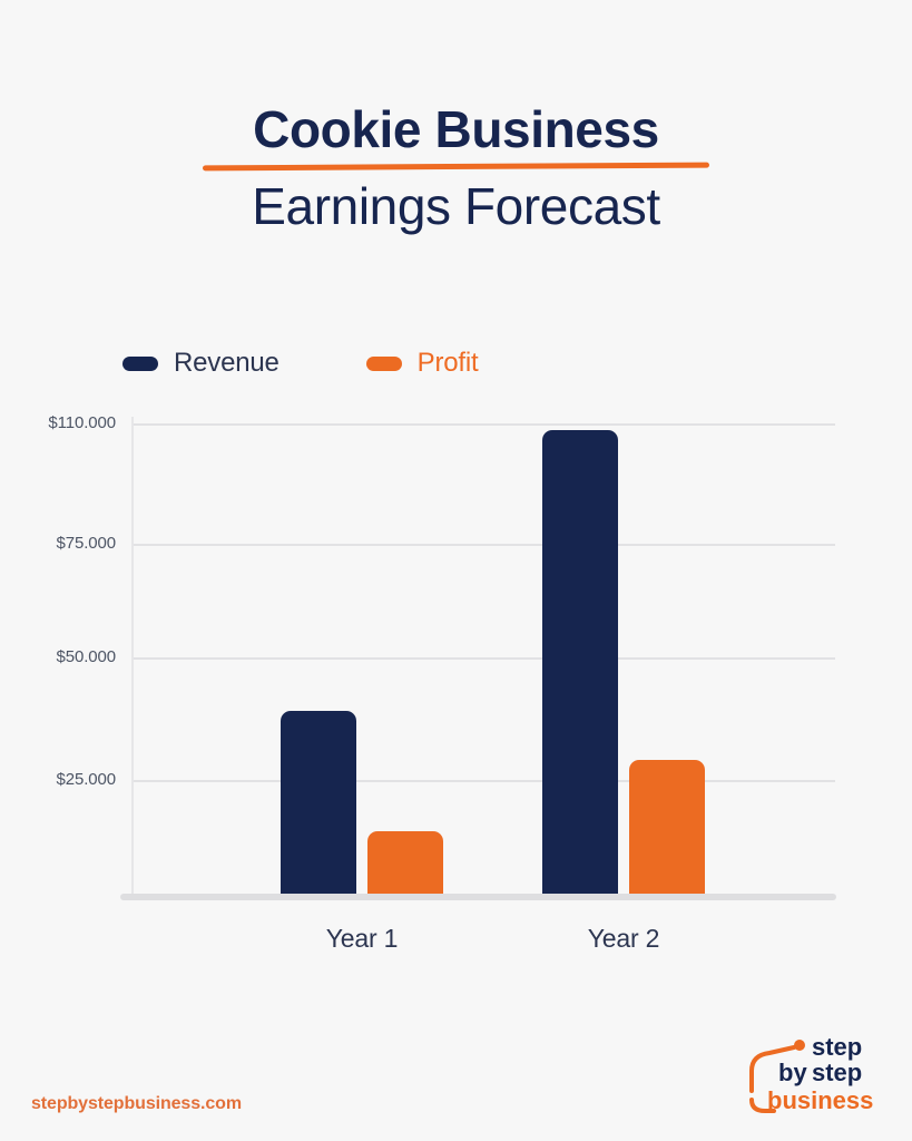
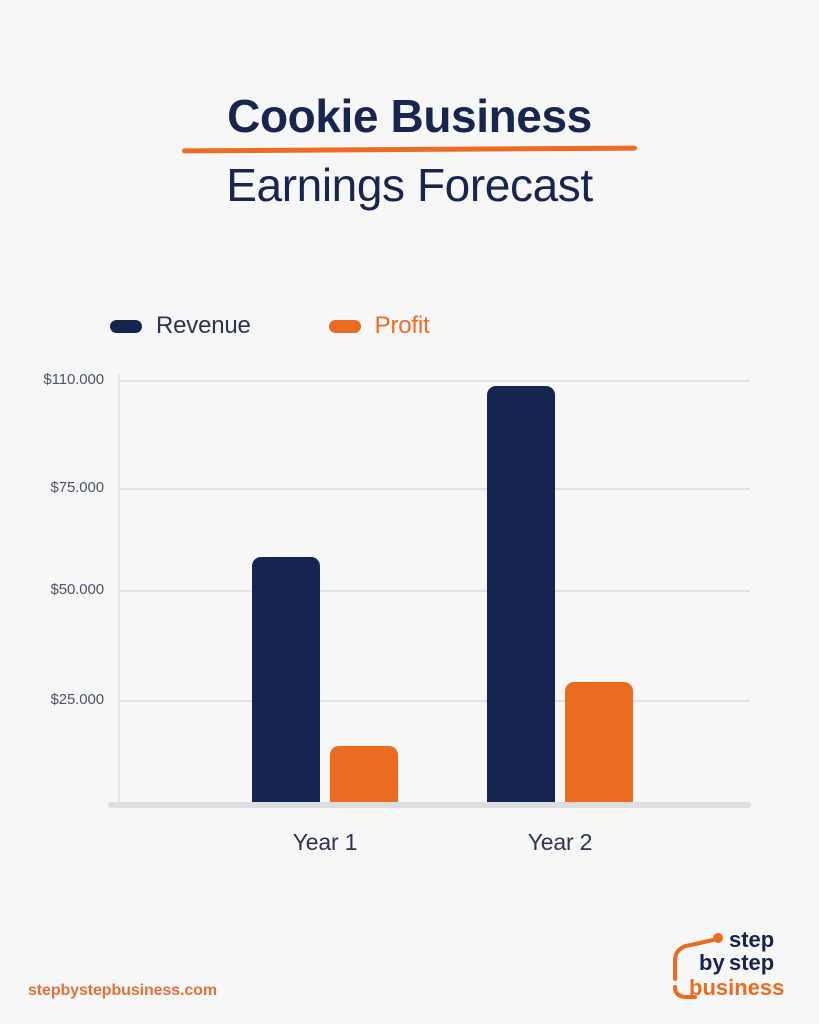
Revenue/Year 1: $39000 -> $58000
